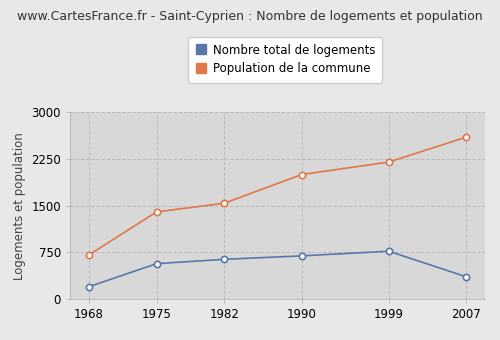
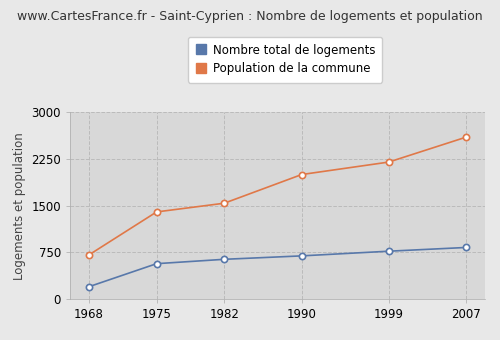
Nombre total de logements/2007: 360 -> 830
